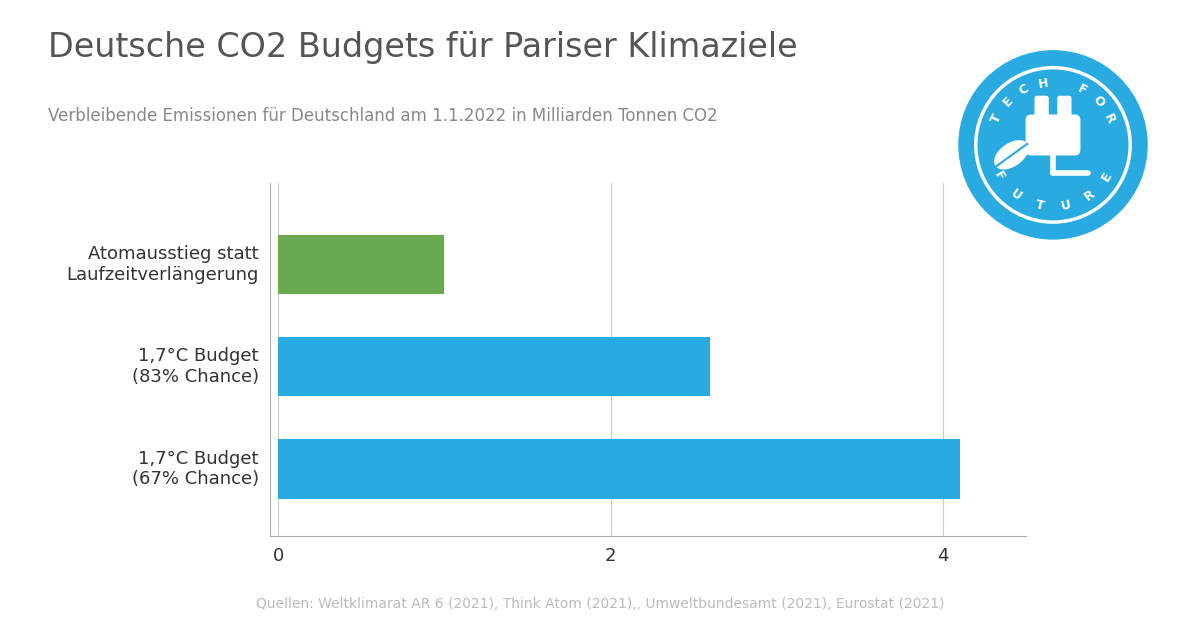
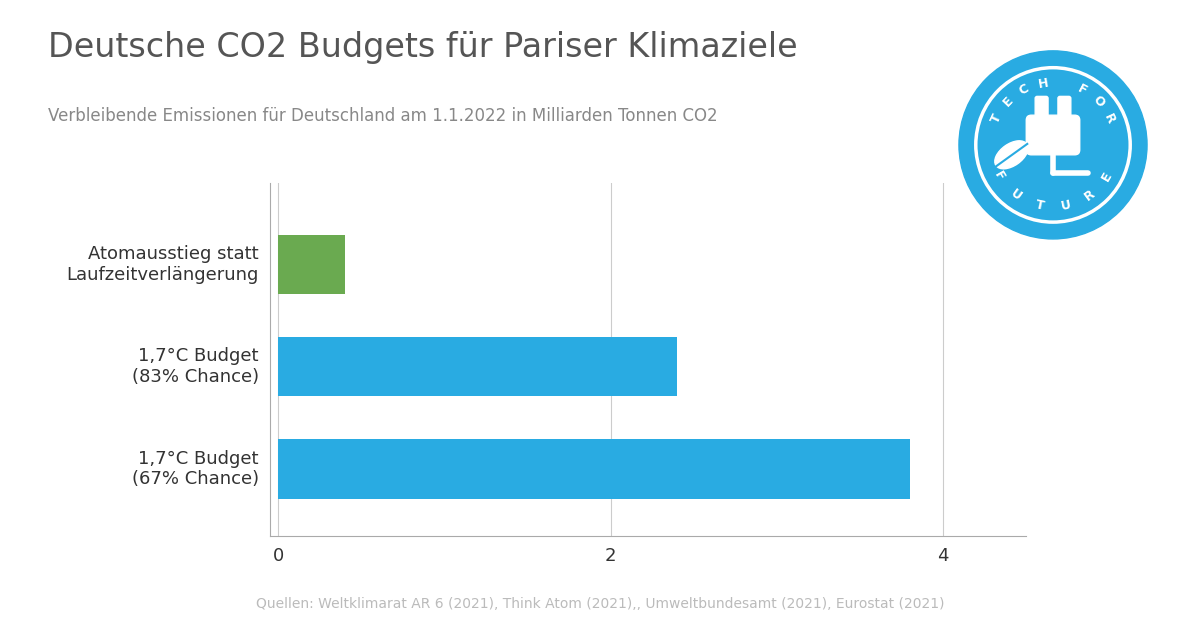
Atomausstieg statt Laufzeitverlängerung: 1.0 -> 0.4
1,7°C Budget (83% Chance): 2.6 -> 2.4
1,7°C Budget (67% Chance): 4.1 -> 3.8
